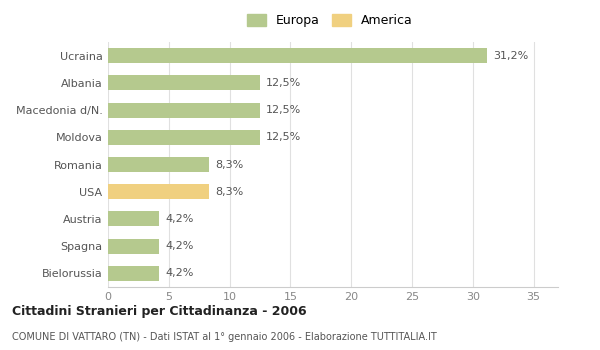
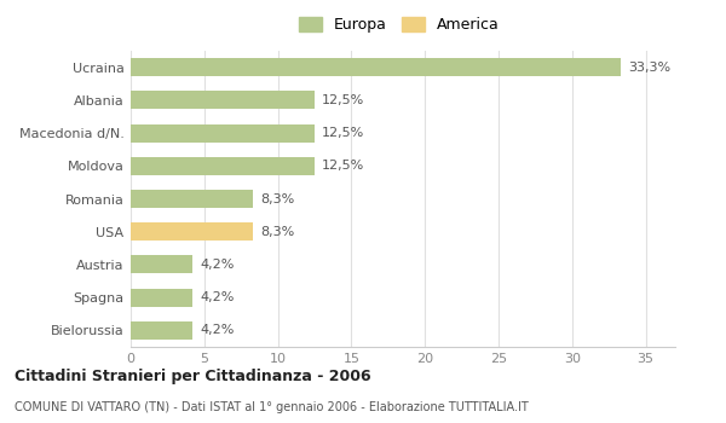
Ucraina: 31,2% -> 33,3%
